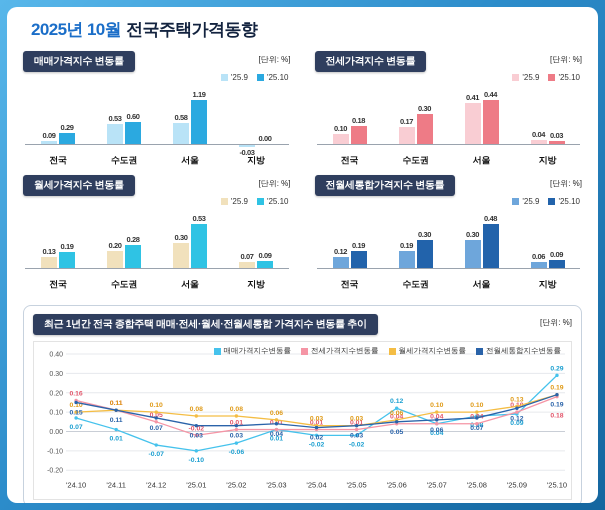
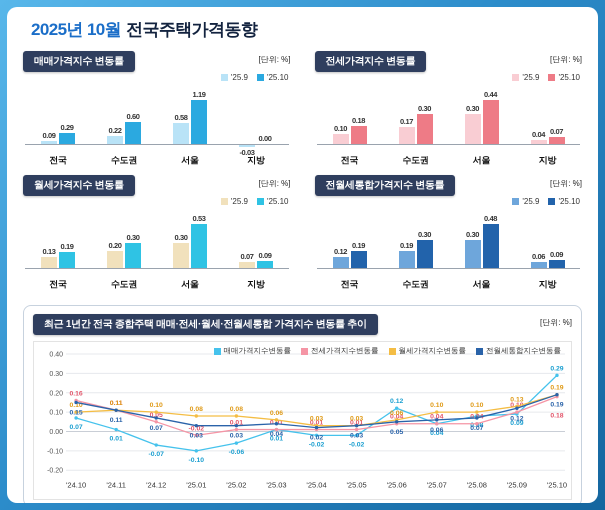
매매가격지수 변동률/'25.9/수도권: 0.53 -> 0.22
전세가격지수 변동률/'25.9/서울: 0.41 -> 0.30
전세가격지수 변동률/'25.10/지방: 0.03 -> 0.07
월세가격지수 변동률/'25.10/수도권: 0.28 -> 0.30
